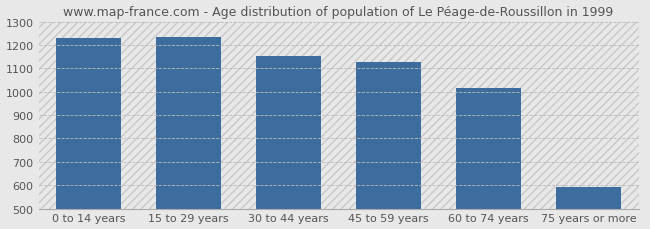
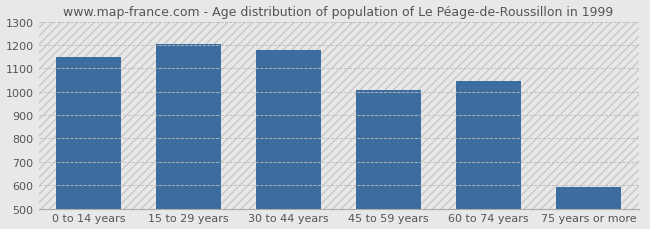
0 to 14 years: 1228 -> 1150
15 to 29 years: 1232 -> 1205
30 to 44 years: 1152 -> 1180
45 to 59 years: 1128 -> 1005
60 to 74 years: 1015 -> 1045
